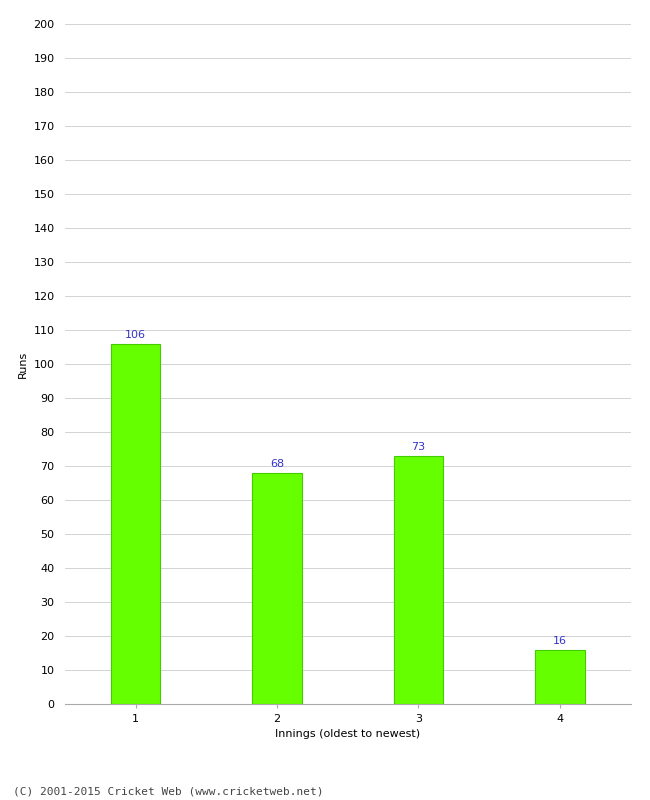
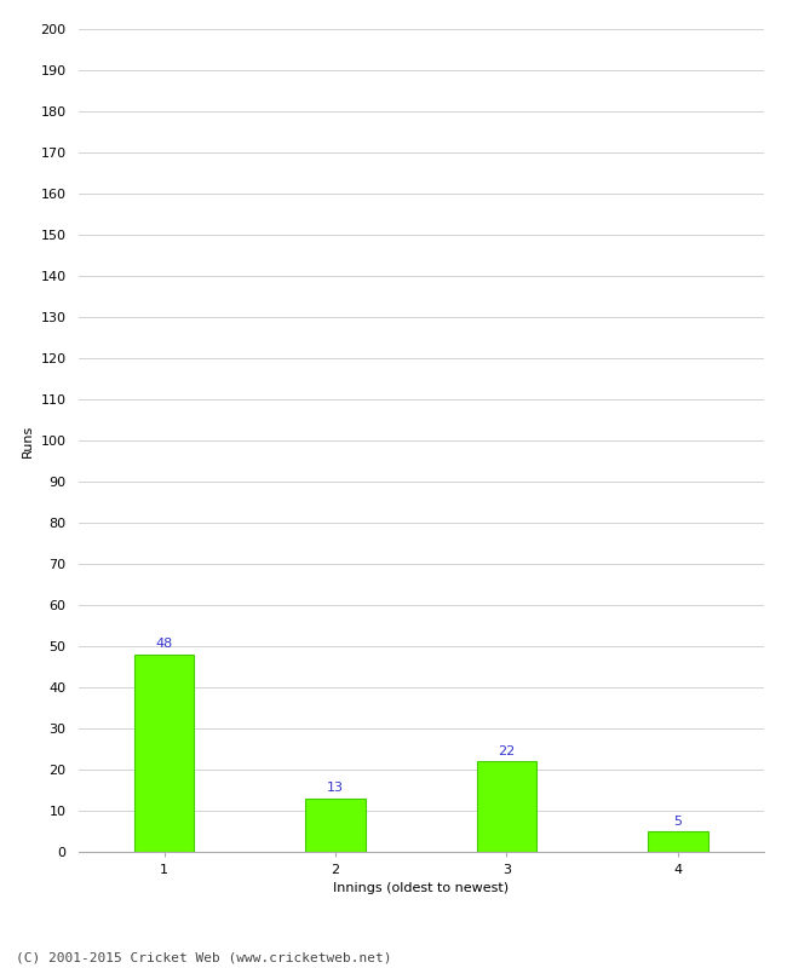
1: 106 -> 48
2: 68 -> 13
3: 73 -> 22
4: 16 -> 5
